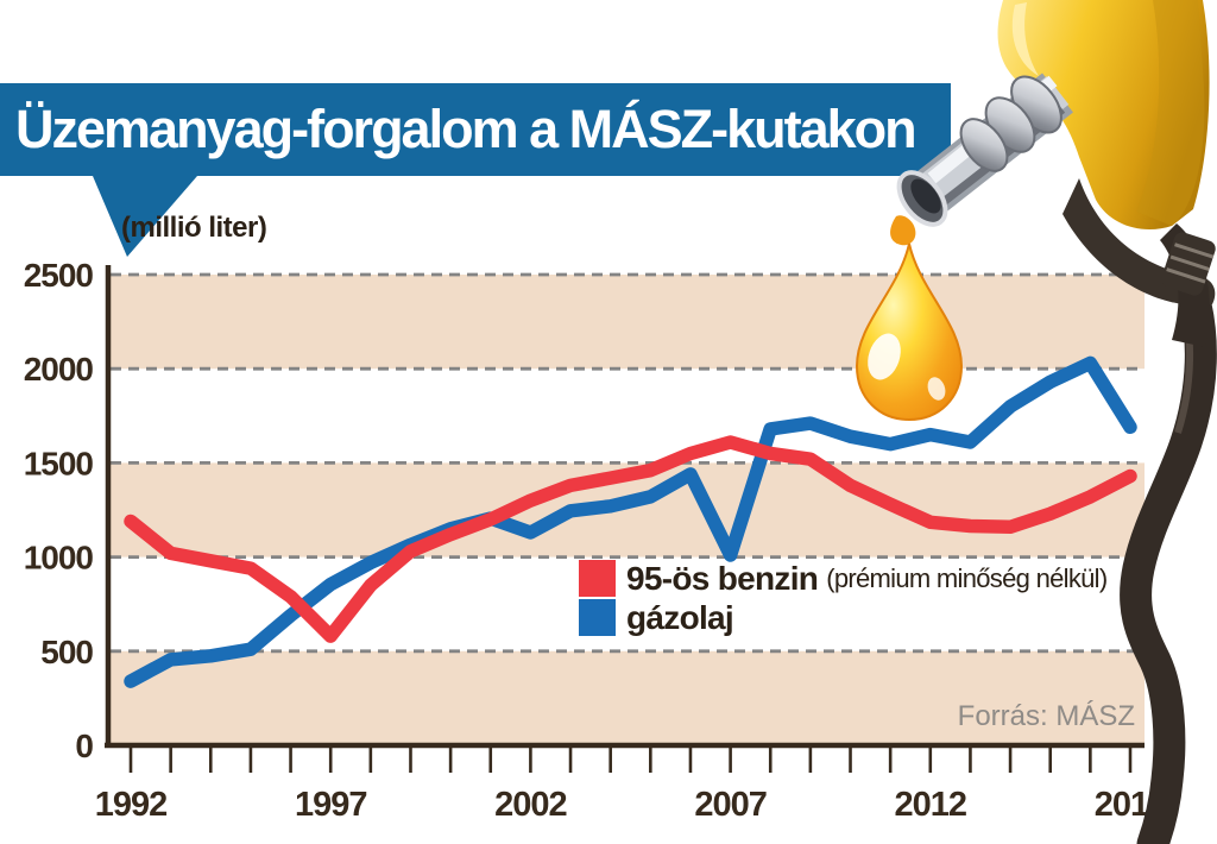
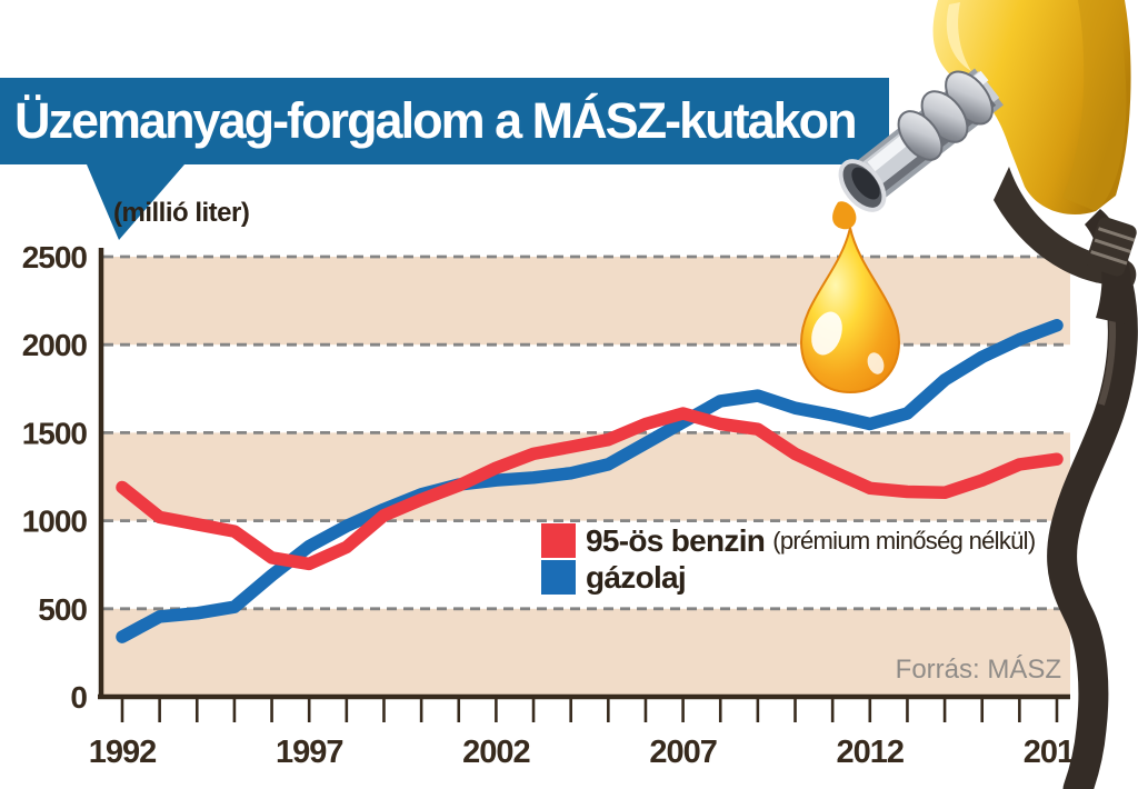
95-ös benzin (prémium minőség nélkül)/1997: 580 -> 760
gázolaj/2002: 1130 -> 1230
gázolaj/2007: 1010 -> 1560
gázolaj/2012: 1650 -> 1550
95-ös benzin (prémium minőség nélkül)/2017: 1430 -> 1350
gázolaj/2017: 1690 -> 2110
